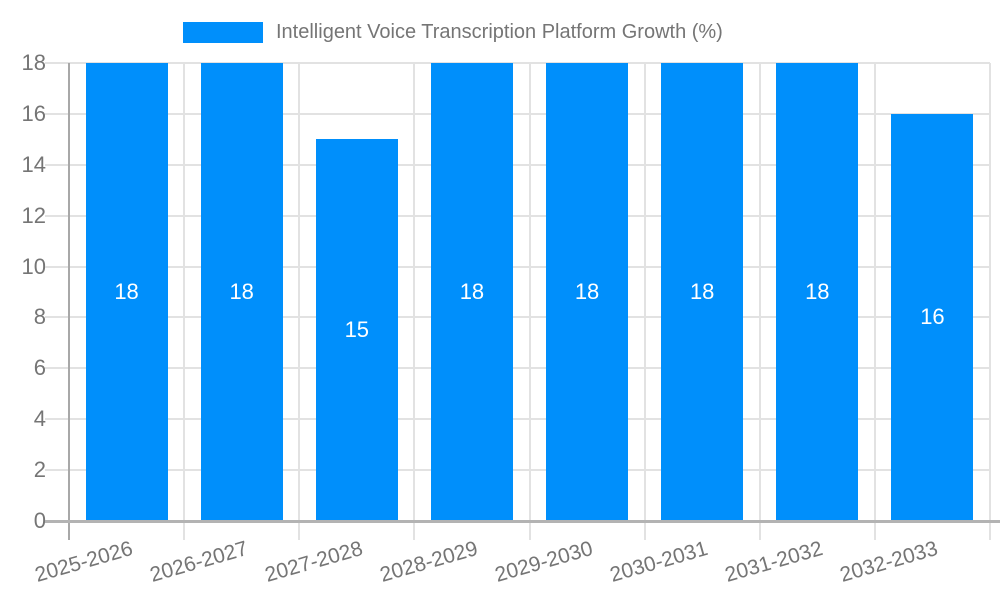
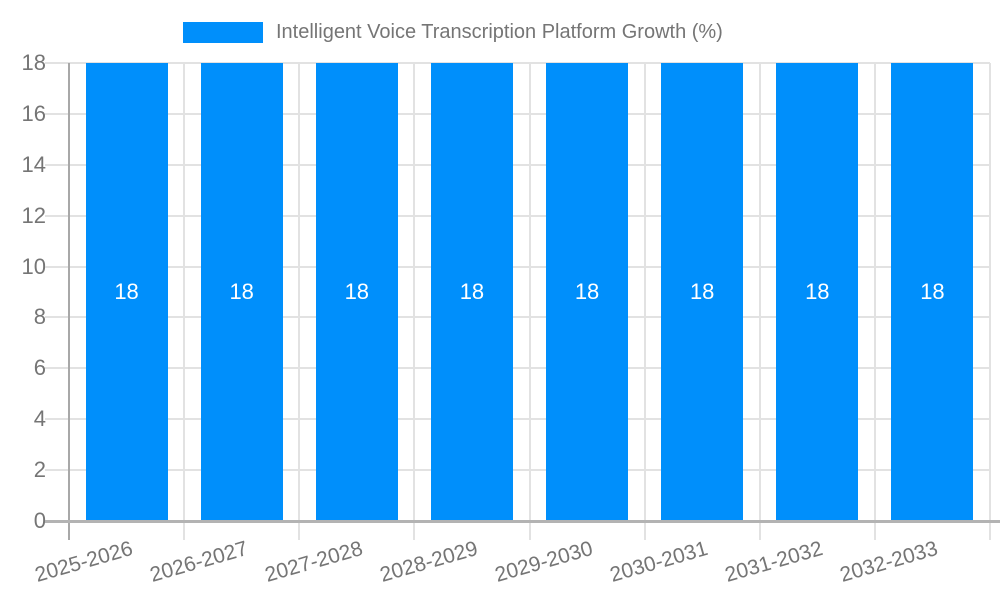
2027-2028: 15 -> 18
2032-2033: 16 -> 18
